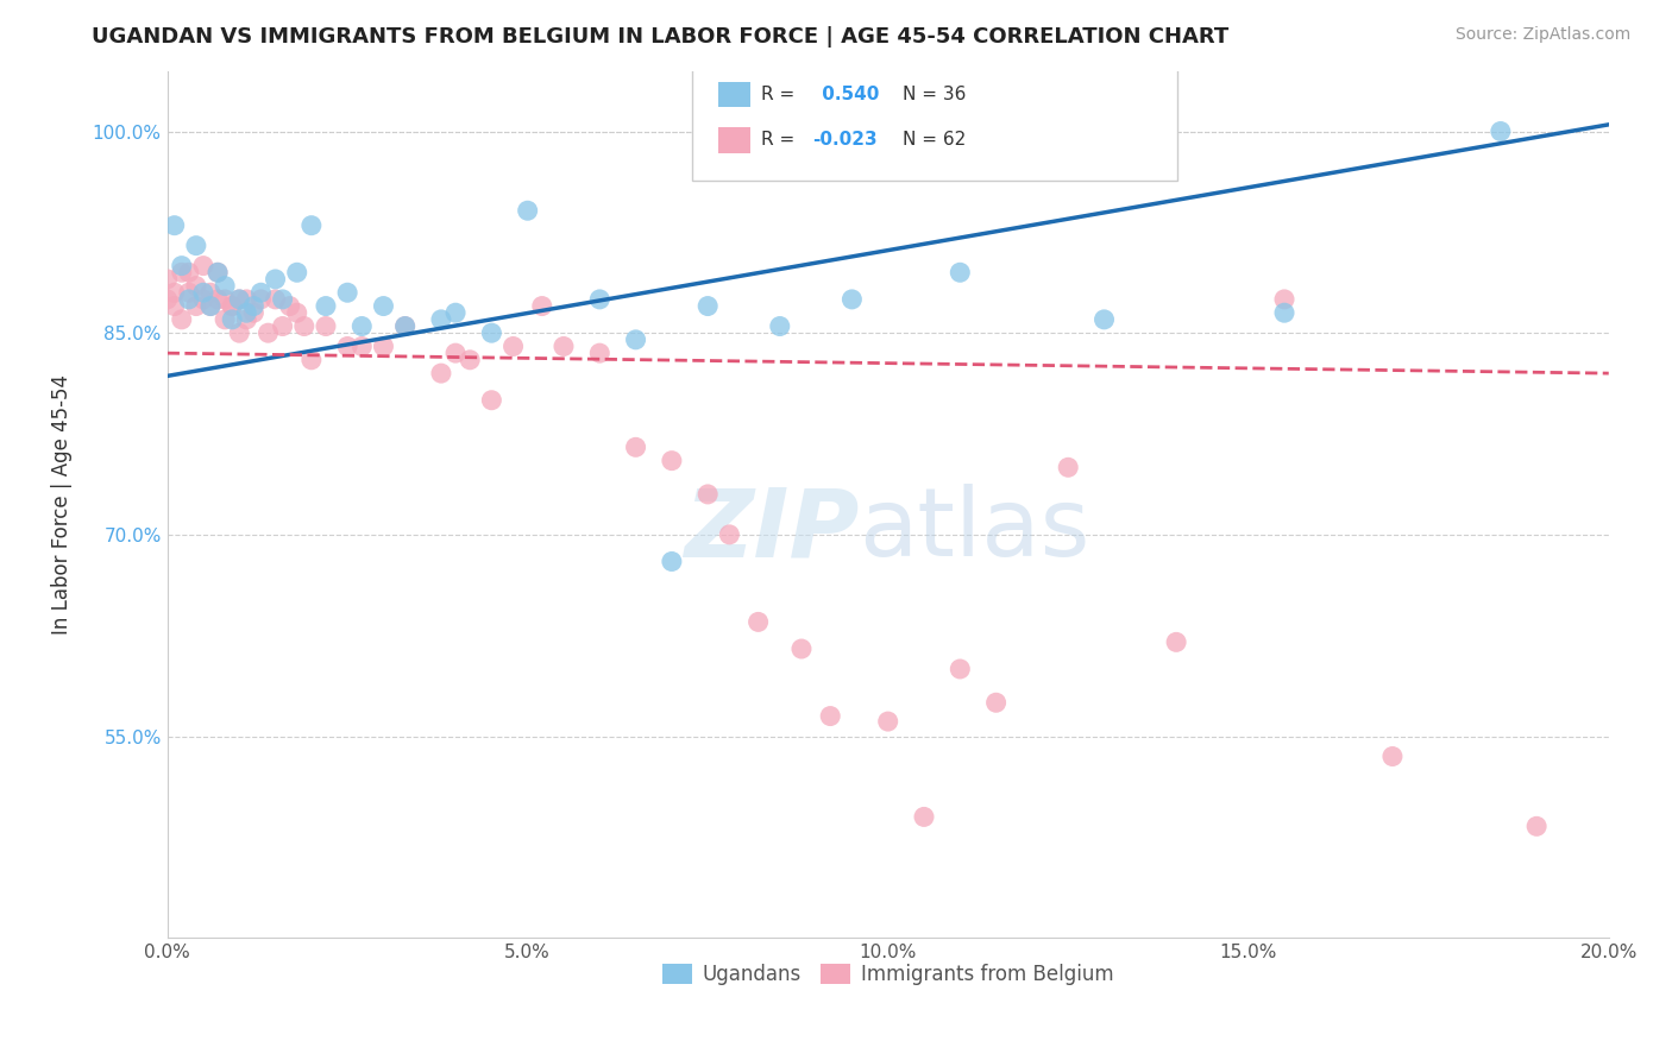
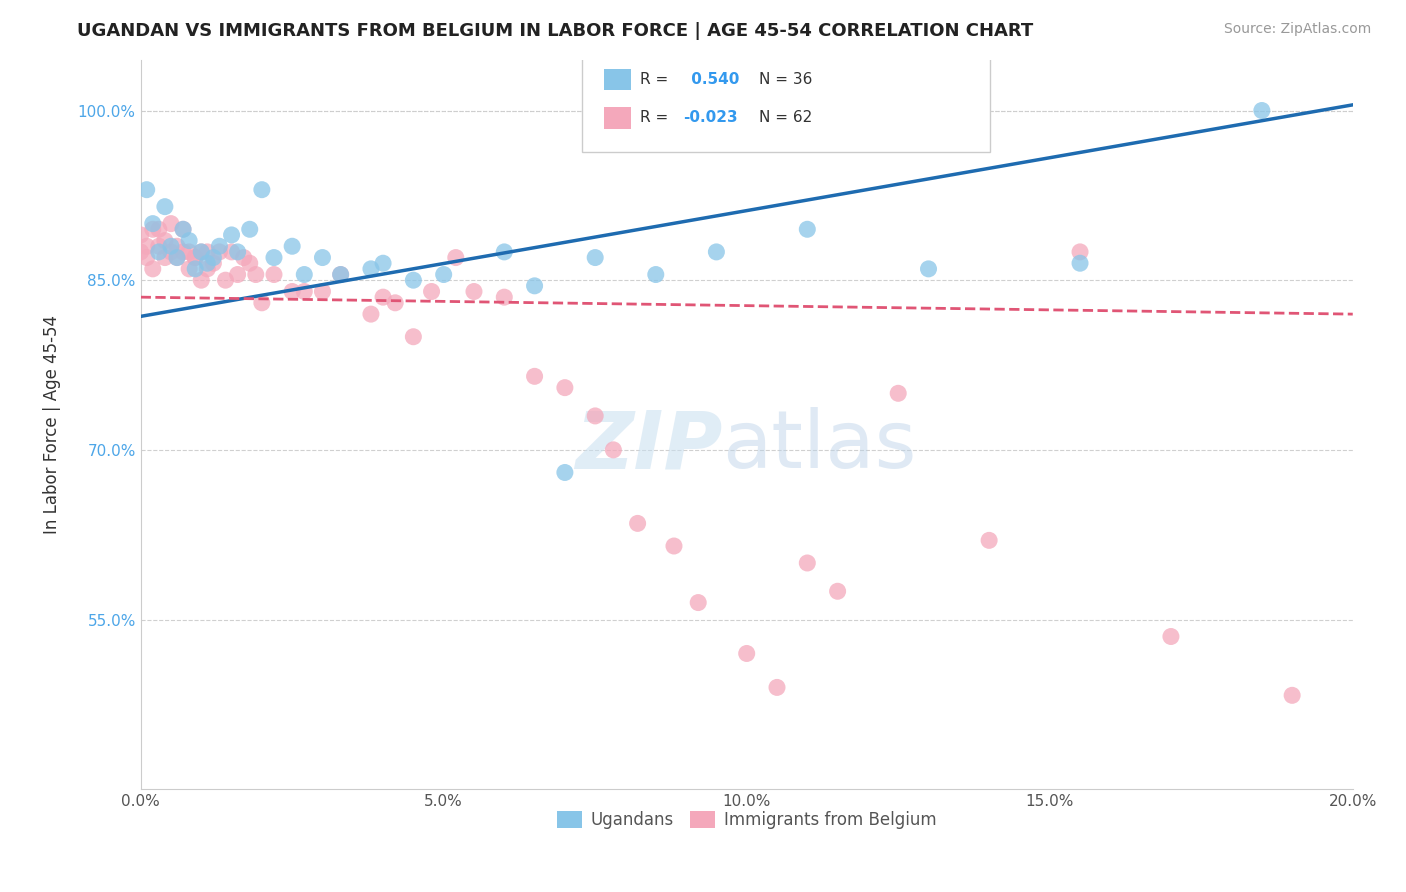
Ugandans/5.0%: 94.1% -> 85.5%
Immigrants from Belgium/10.0%: 56.1% -> 52.0%
